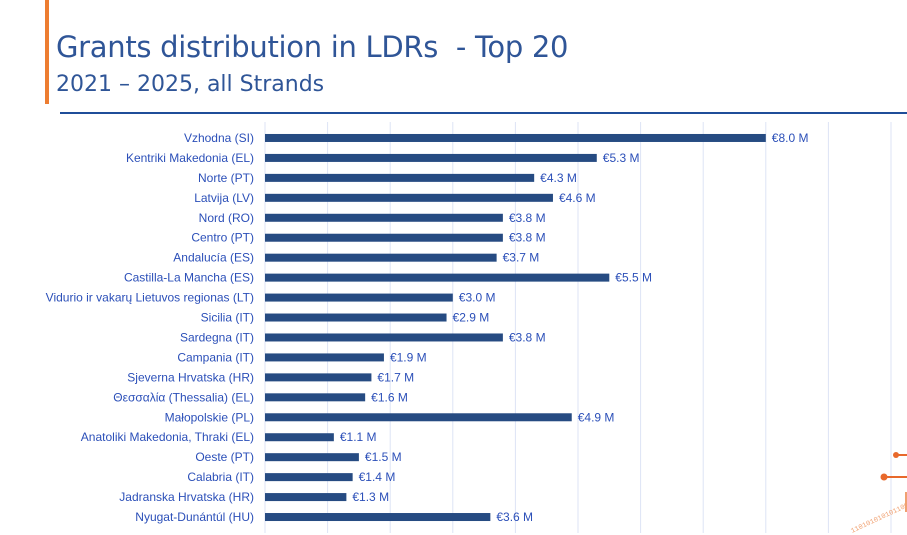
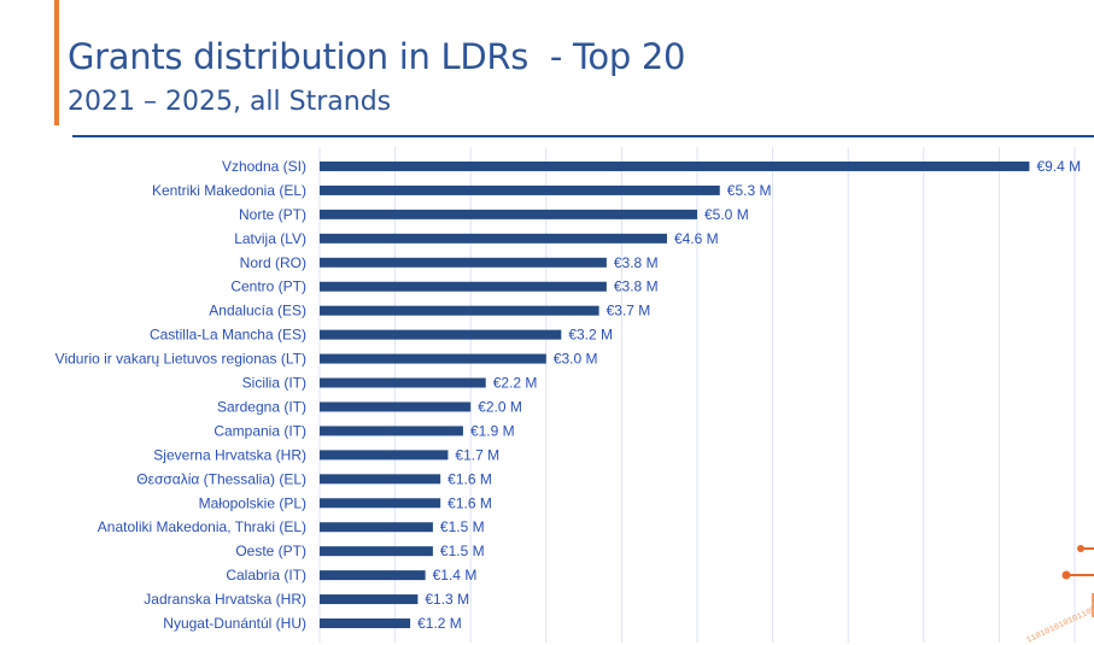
Vzhodna (SI): €8.0 -> €9.4
Norte (PT): €4.3 -> €5.0
Castilla-La Mancha (ES): €5.5 -> €3.2
Sicilia (IT): €2.9 -> €2.2
Sardegna (IT): €3.8 -> €2.0
Małopolskie (PL): €4.9 -> €1.6
Anatoliki Makedonia, Thraki (EL): €1.1 -> €1.5
Nyugat-Dunántúl (HU): €3.6 -> €1.2
